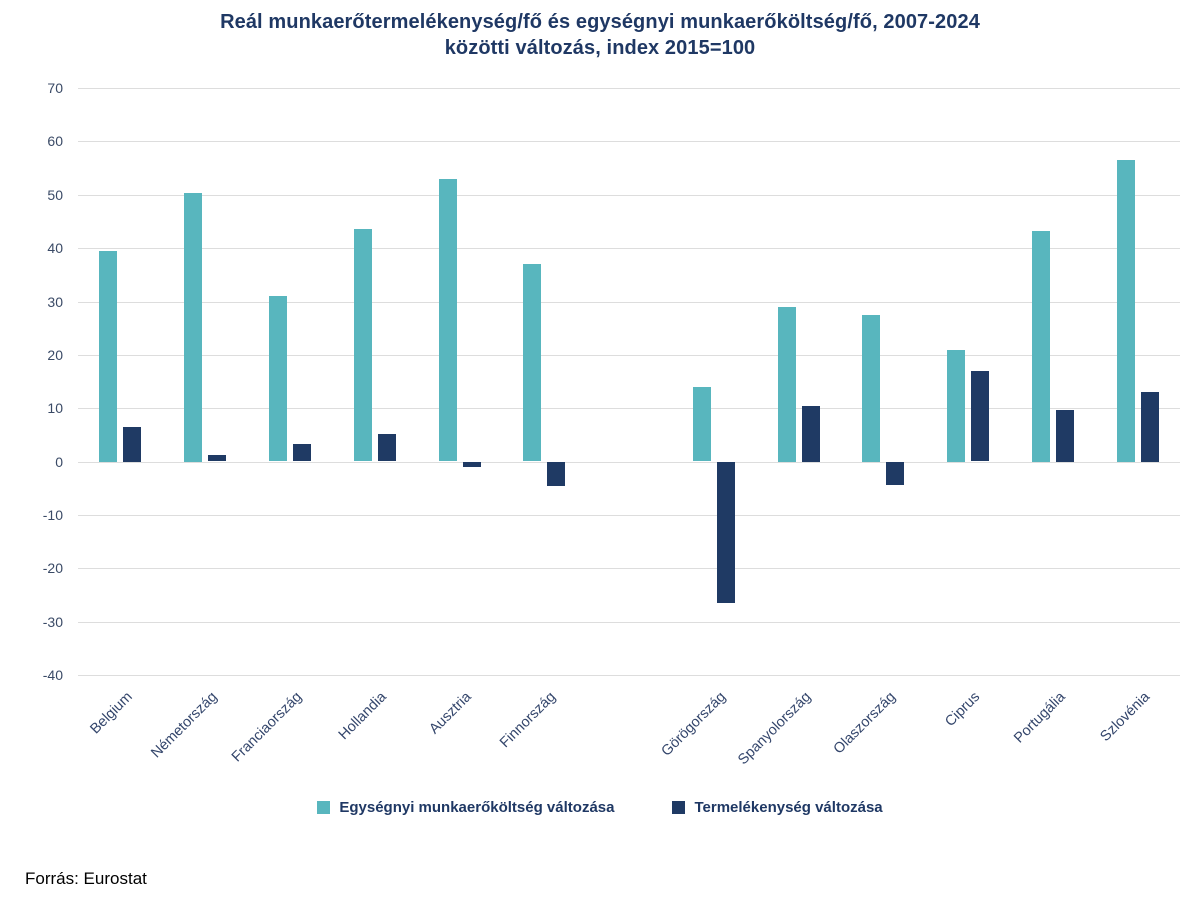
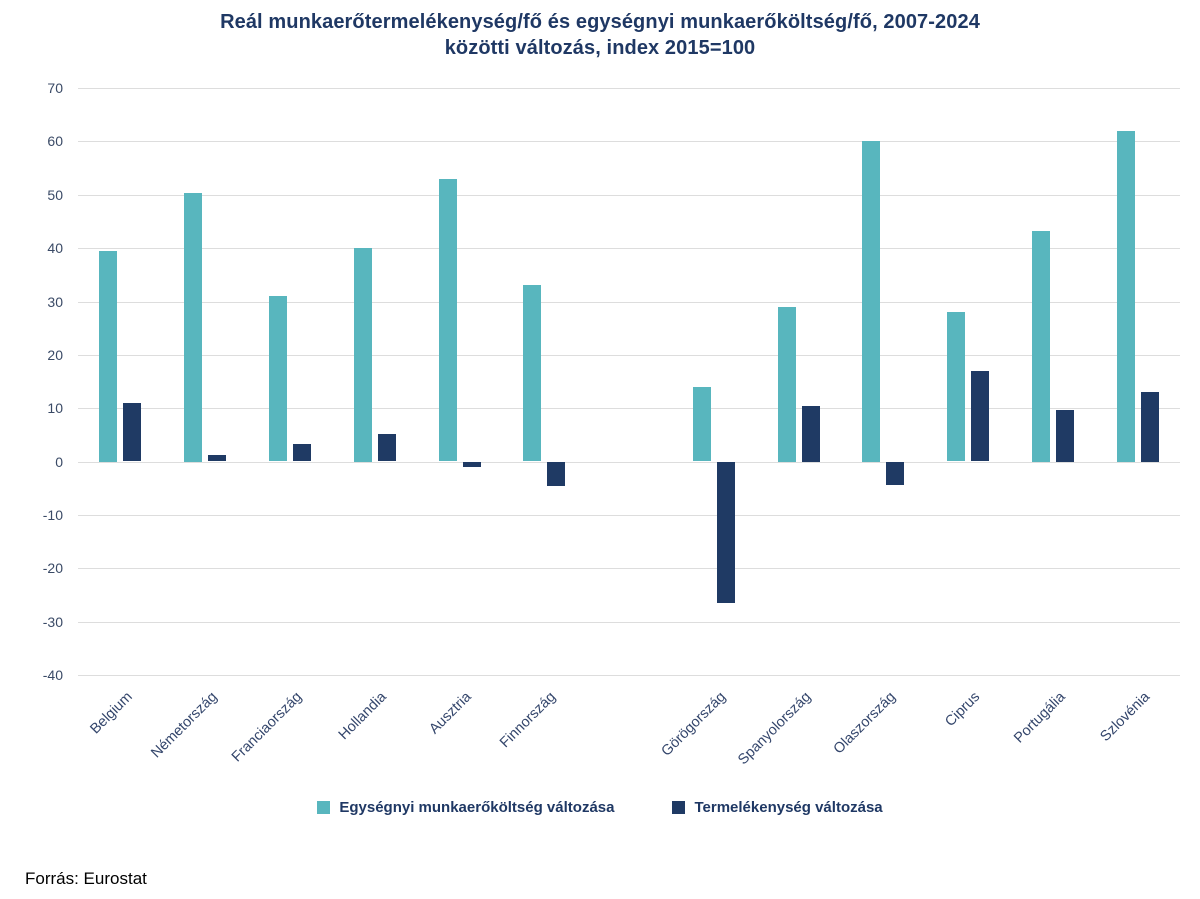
Termelékenység változása/Belgium: 6 -> 11
Egységnyi munkaerőköltség változása/Hollandia: 44 -> 40
Egységnyi munkaerőköltség változása/Finnország: 37 -> 33
Egységnyi munkaerőköltség változása/Olaszország: 28 -> 60
Egységnyi munkaerőköltség változása/Ciprus: 21 -> 28
Egységnyi munkaerőköltség változása/Szlovénia: 56 -> 62
